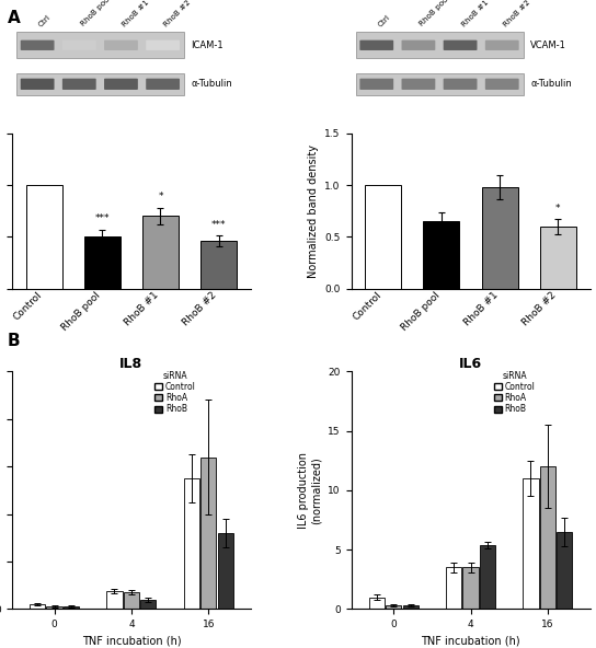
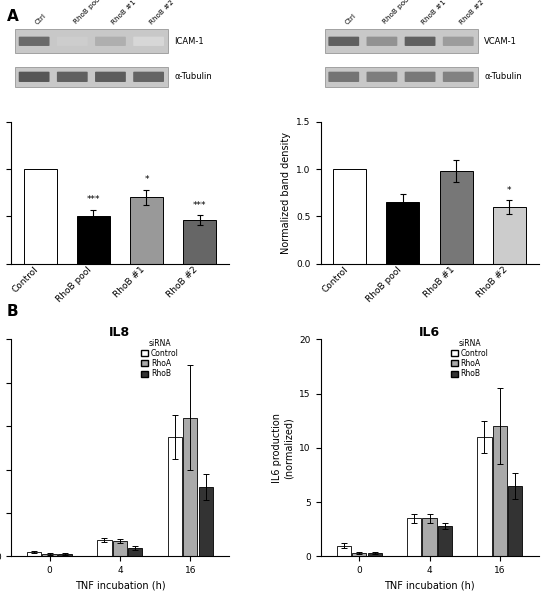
IL6/RhoB/4: 5.4 -> 2.8
